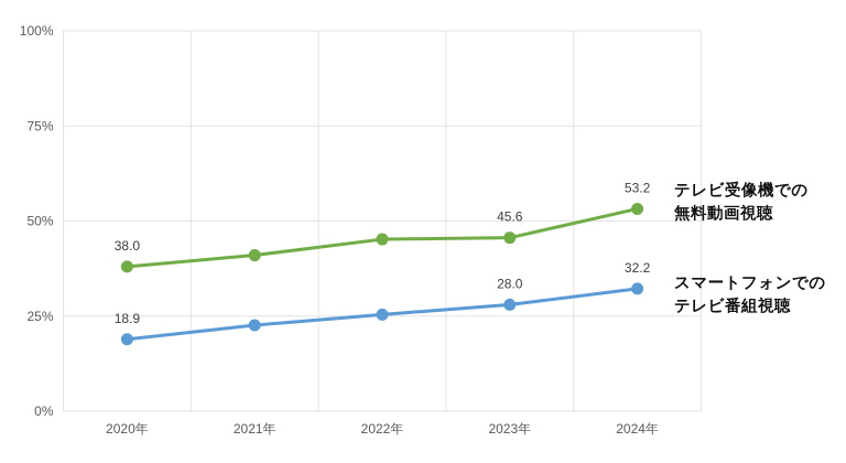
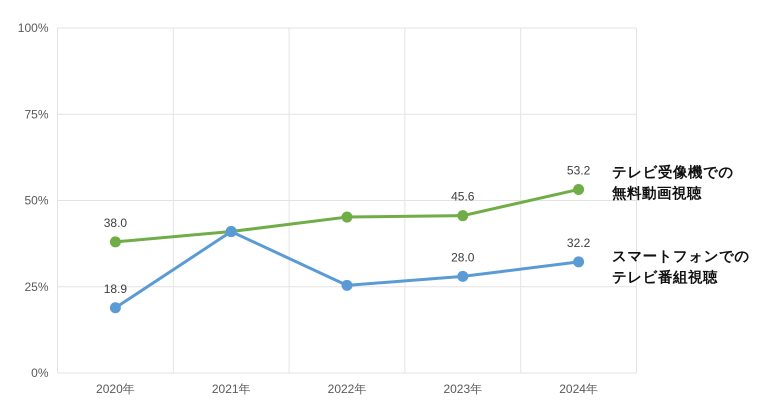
スマートフォンでのテレビ番組視聴/2021年: 23% -> 41%
